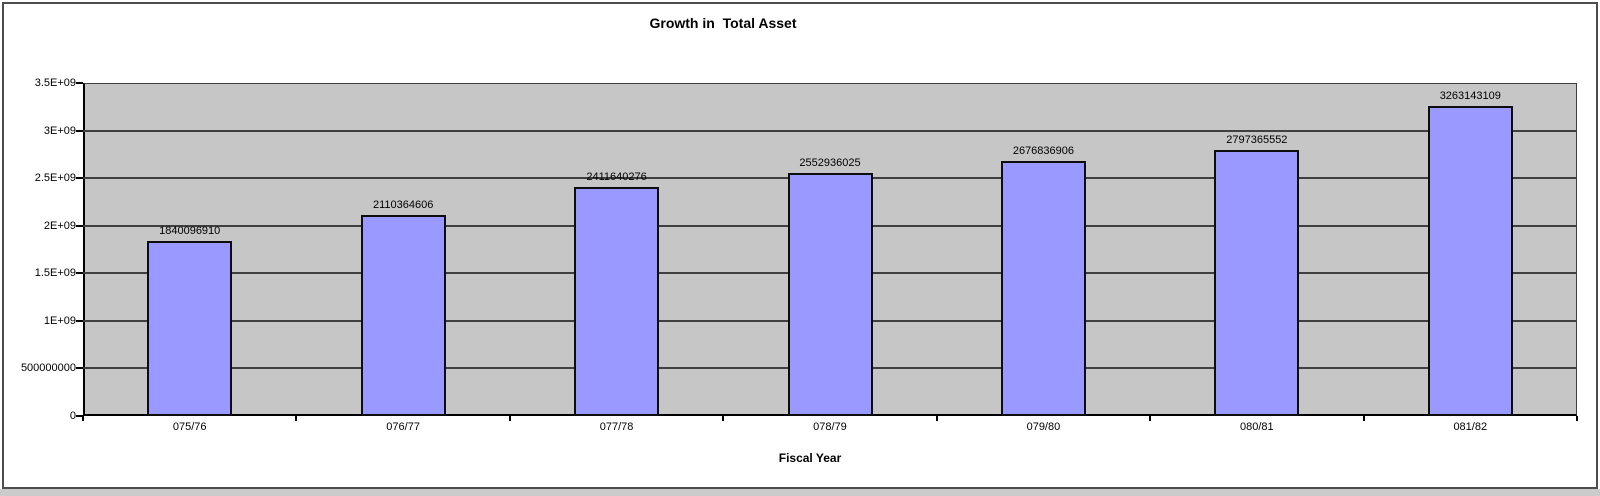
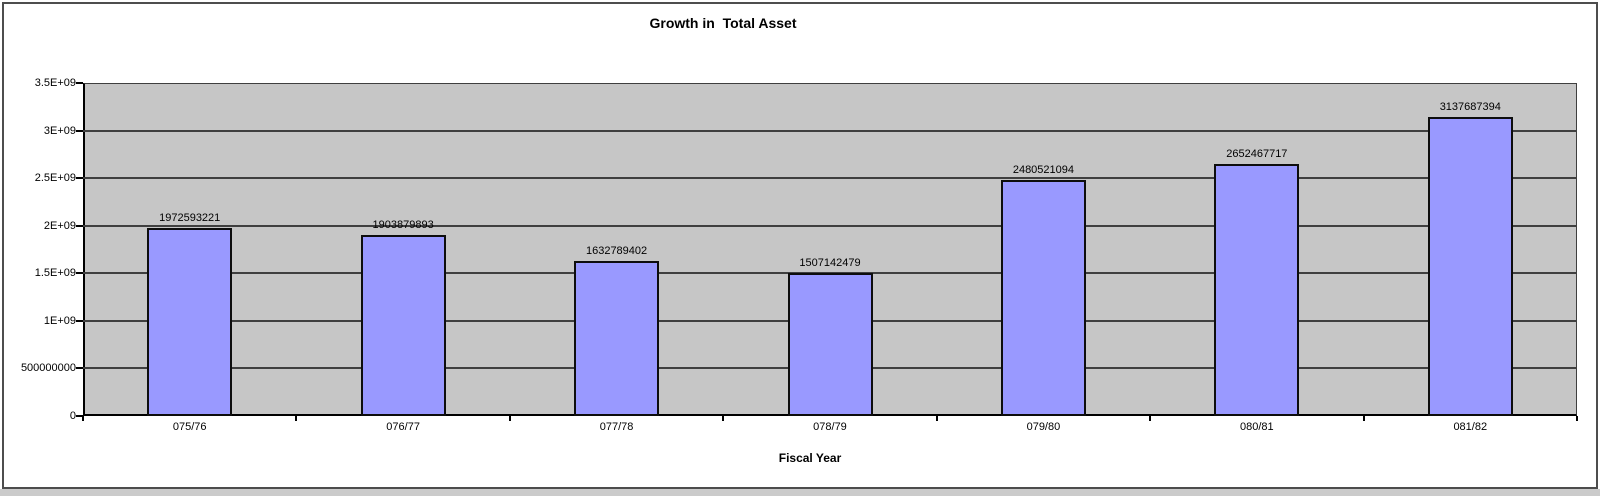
075/76: 1840096910 -> 1972593221
076/77: 2110364606 -> 1903879893
077/78: 2411640276 -> 1632789402
078/79: 2552936025 -> 1507142479
079/80: 2676836906 -> 2480521094
080/81: 2797365552 -> 2652467717
081/82: 3263143109 -> 3137687394
